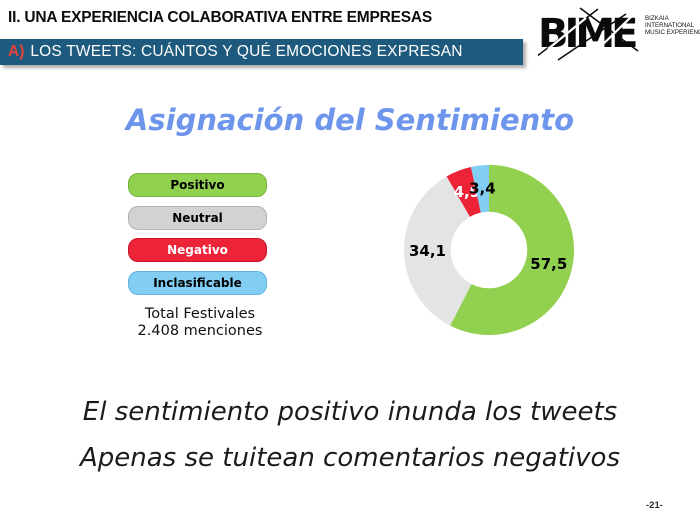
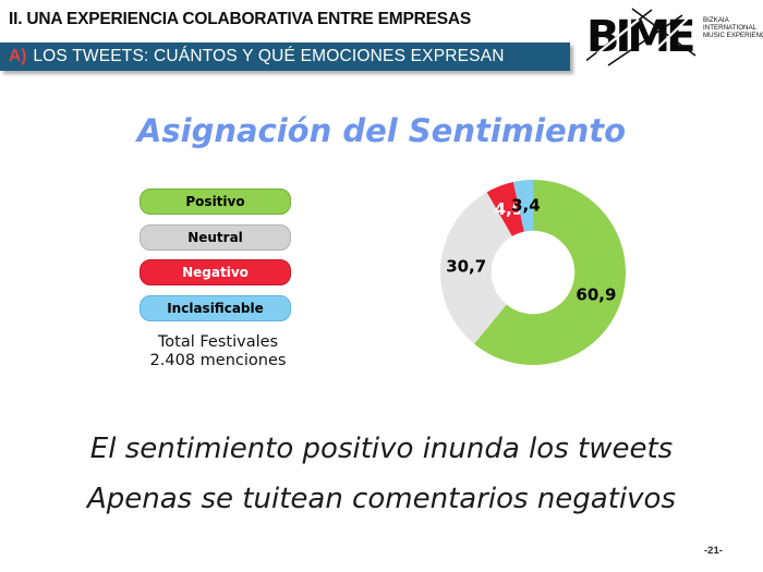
Positivo: 57,5 -> 60,9
Neutral: 34,1 -> 30,7
